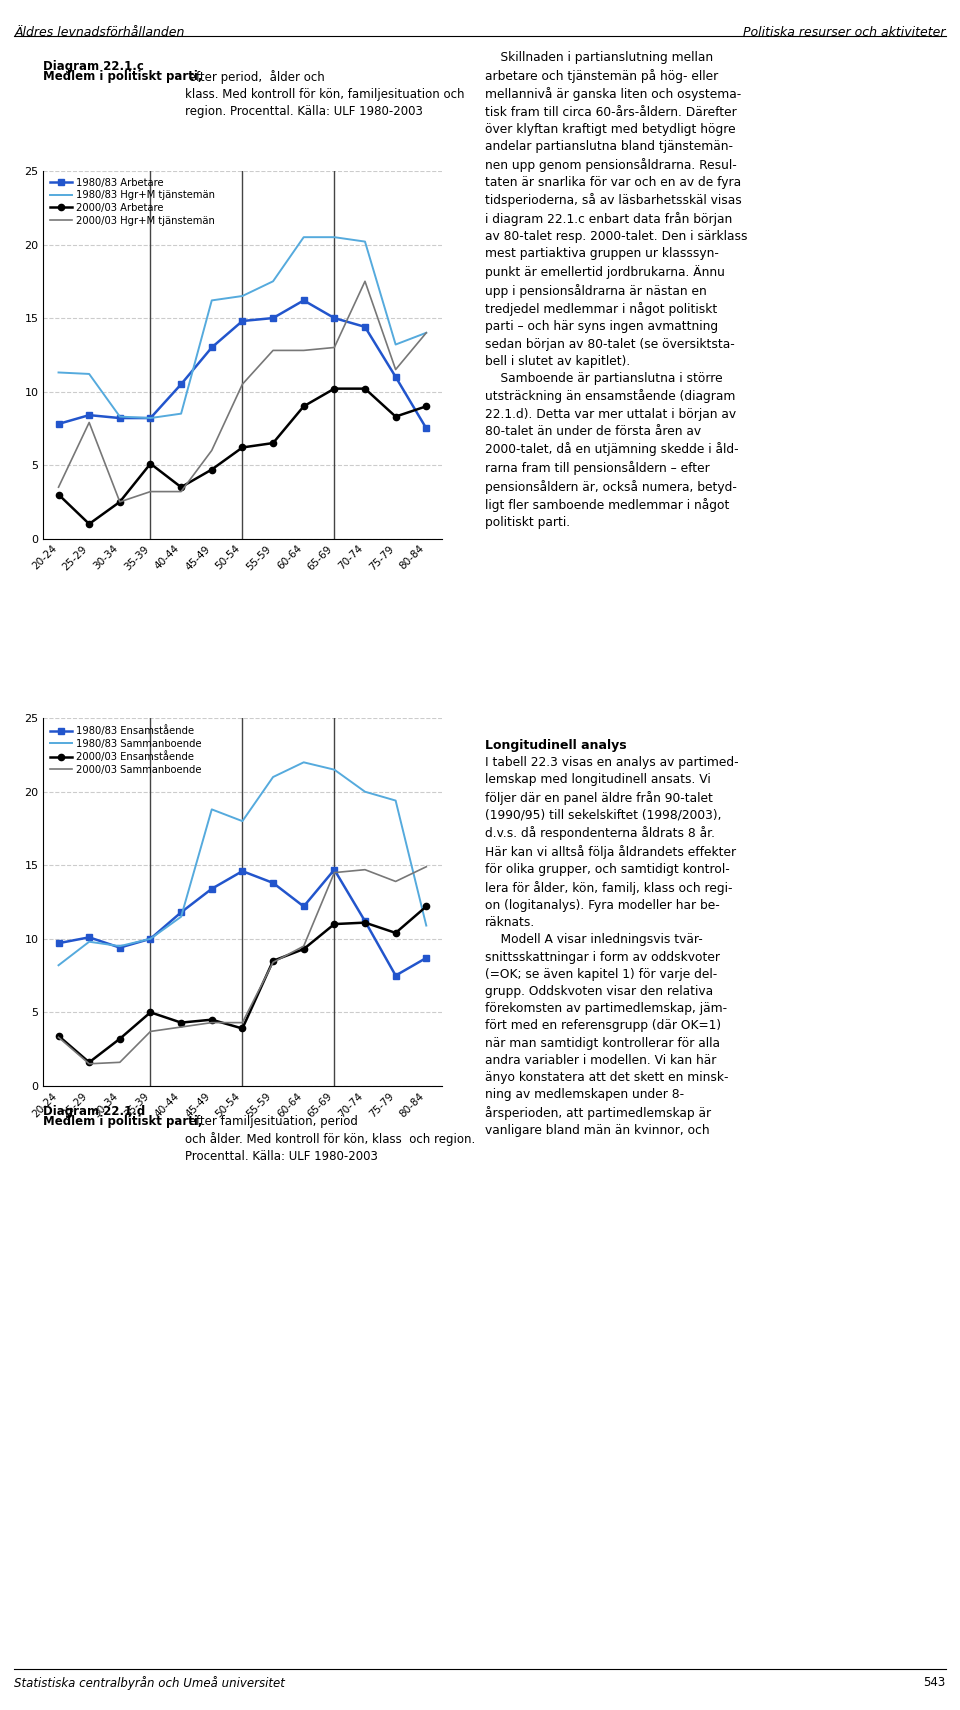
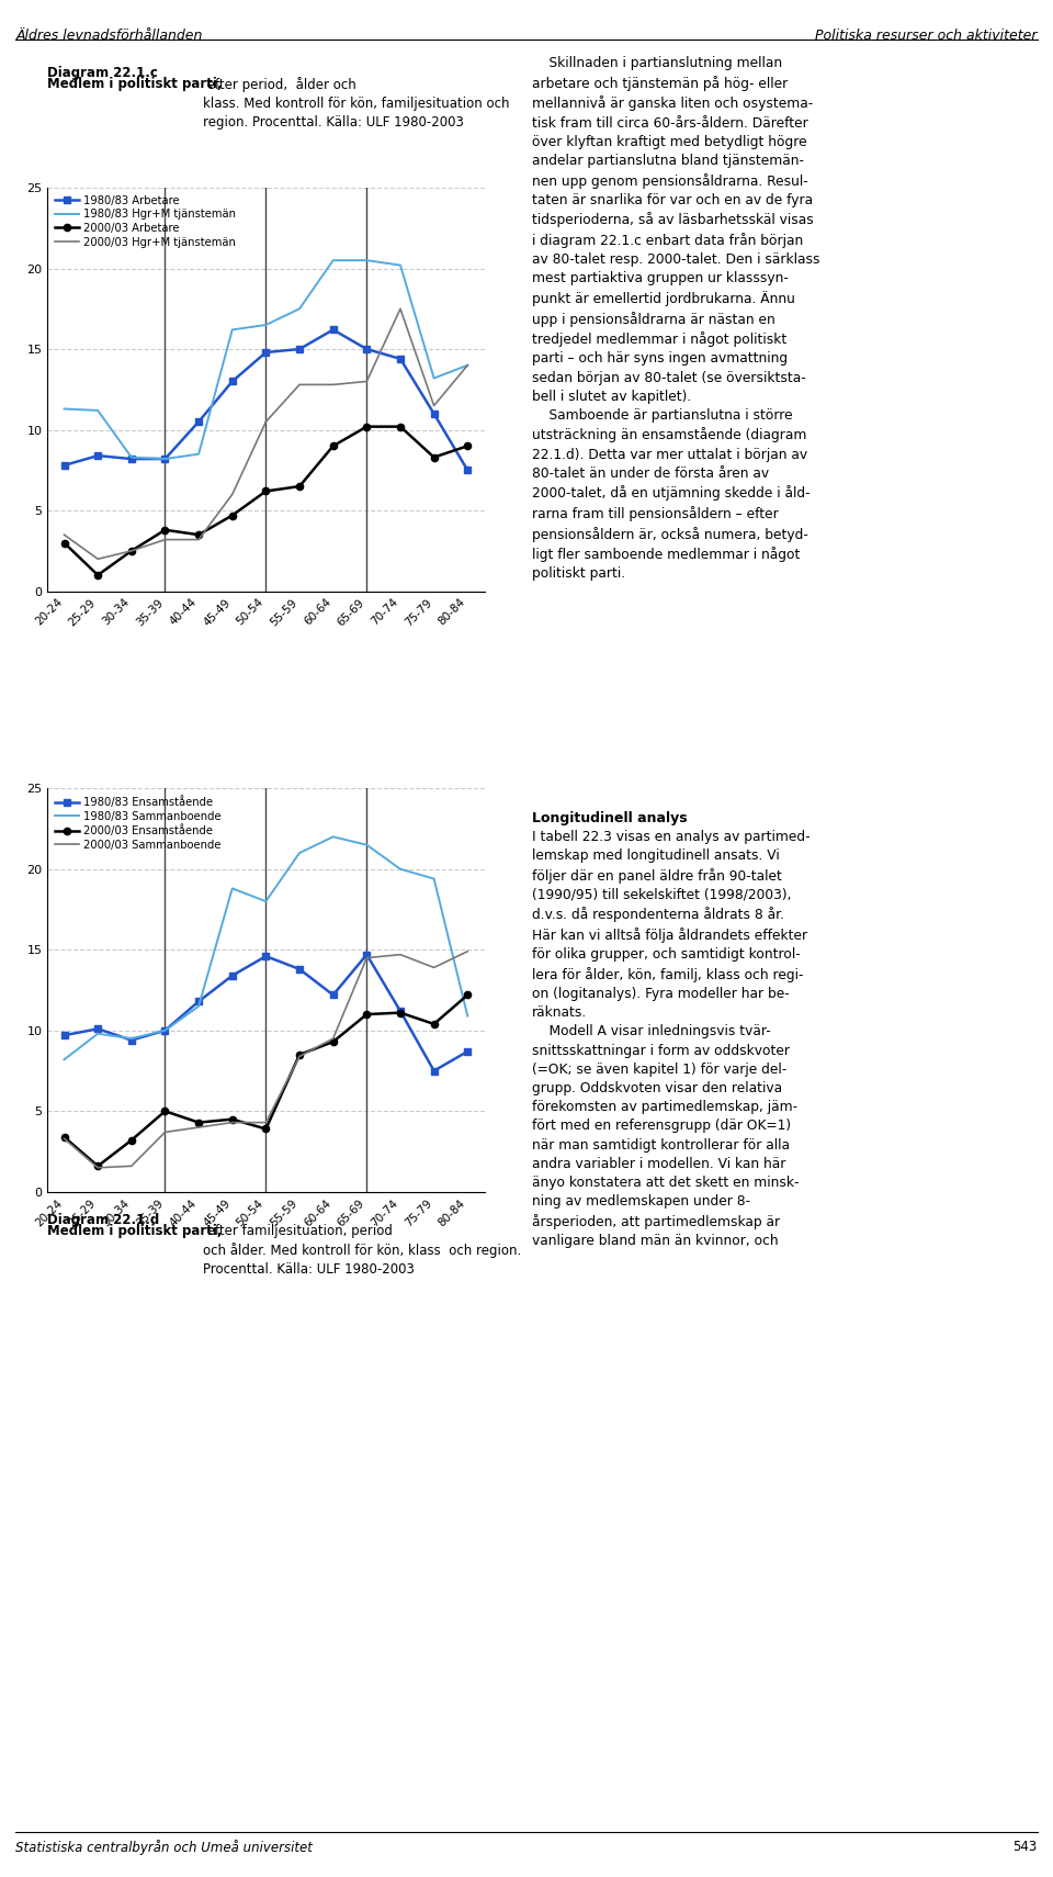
2000/03 Hgr+M tjänstemän/25-29: 7.9 -> 2.0
2000/03 Arbetare/35-39: 5.1 -> 3.8
